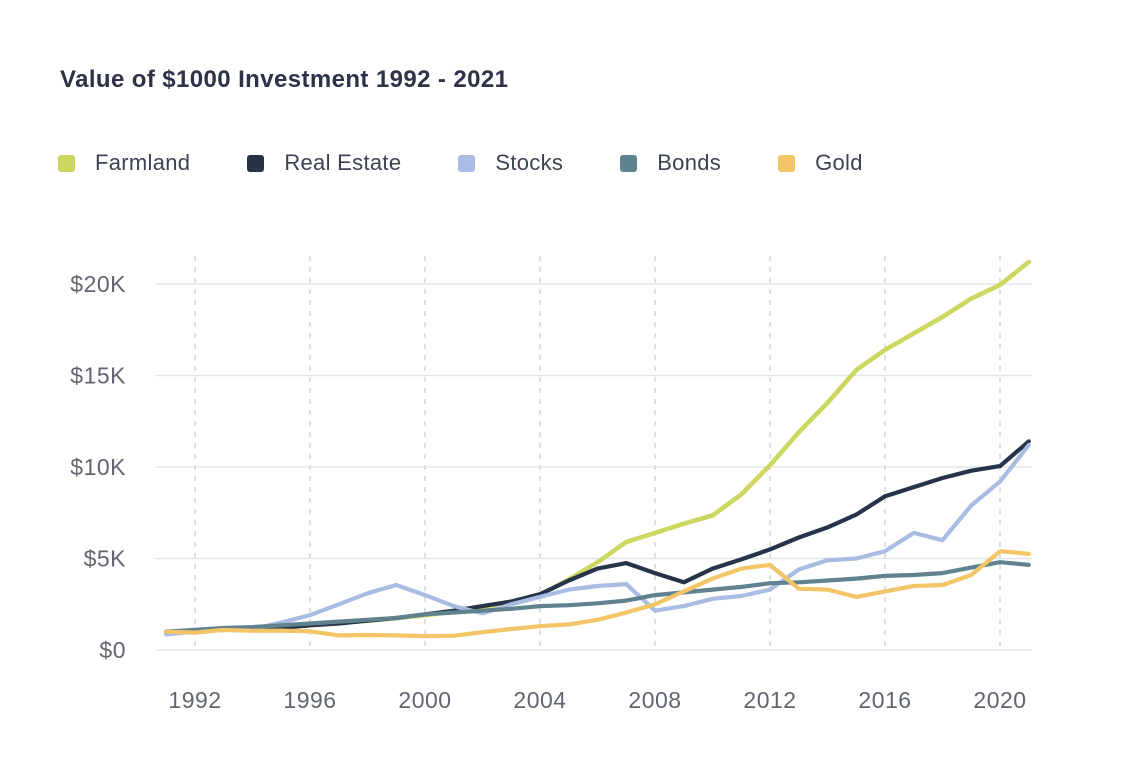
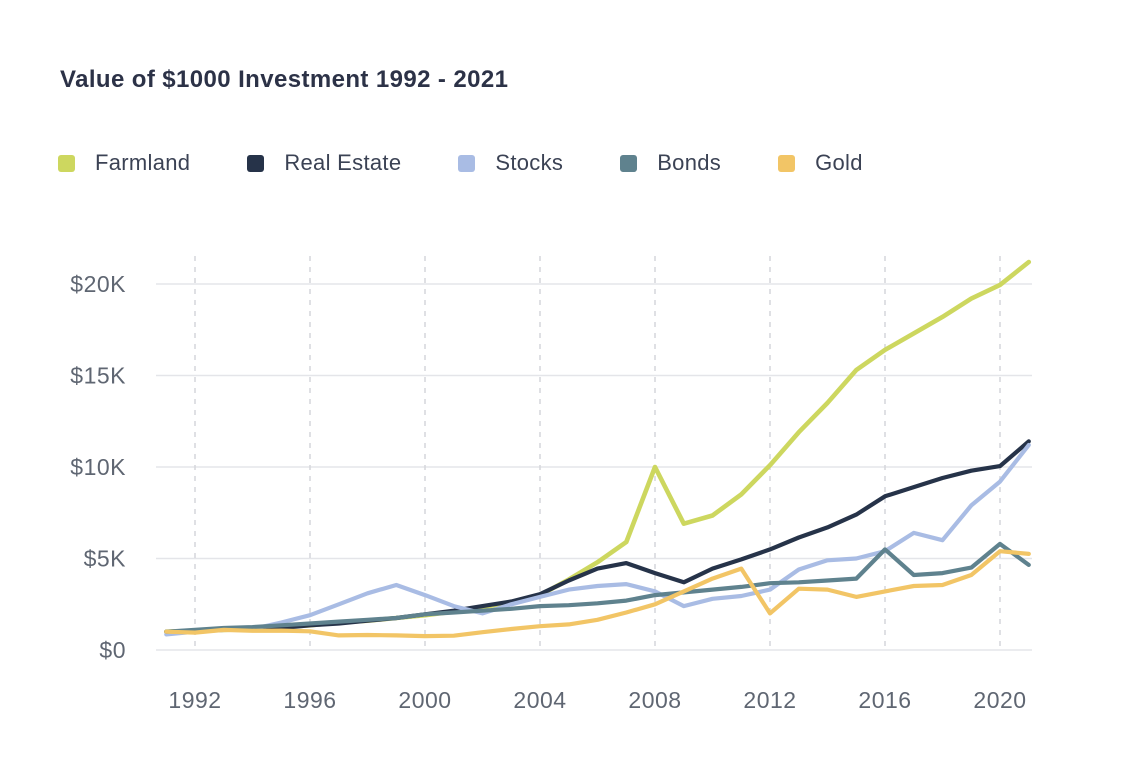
Farmland/2008: $6.4K -> $10.0K
Stocks/2008: $2.2K -> $3.2K
Gold/2012: $4.6K -> $2.0K
Bonds/2016: $4.0K -> $5.5K
Bonds/2020: $4.8K -> $5.8K
